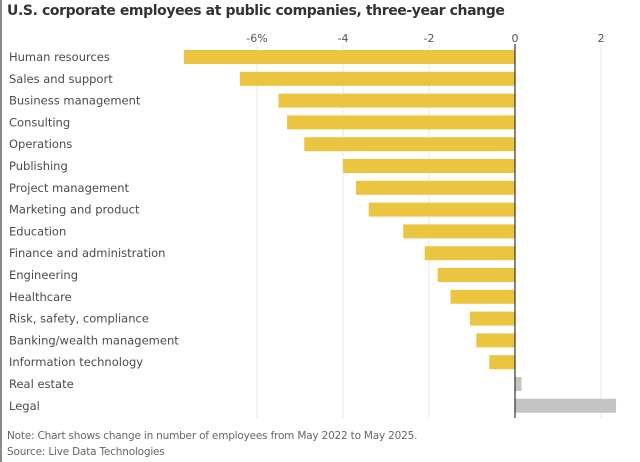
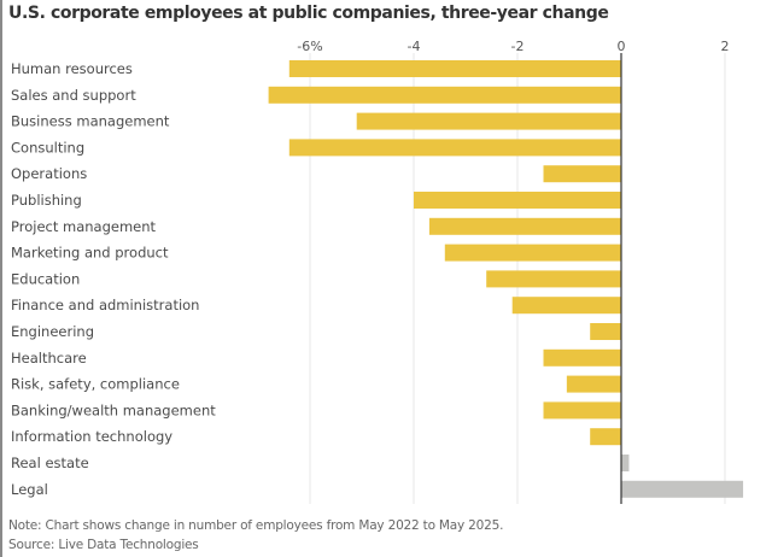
Human resources: -7.7 -> -6.4
Sales and support: -6.4 -> -6.8
Business management: -5.5 -> -5.1
Consulting: -5.3 -> -6.4
Operations: -4.9 -> -1.5
Engineering: -1.8 -> -0.6
Banking/wealth management: -0.9 -> -1.5
